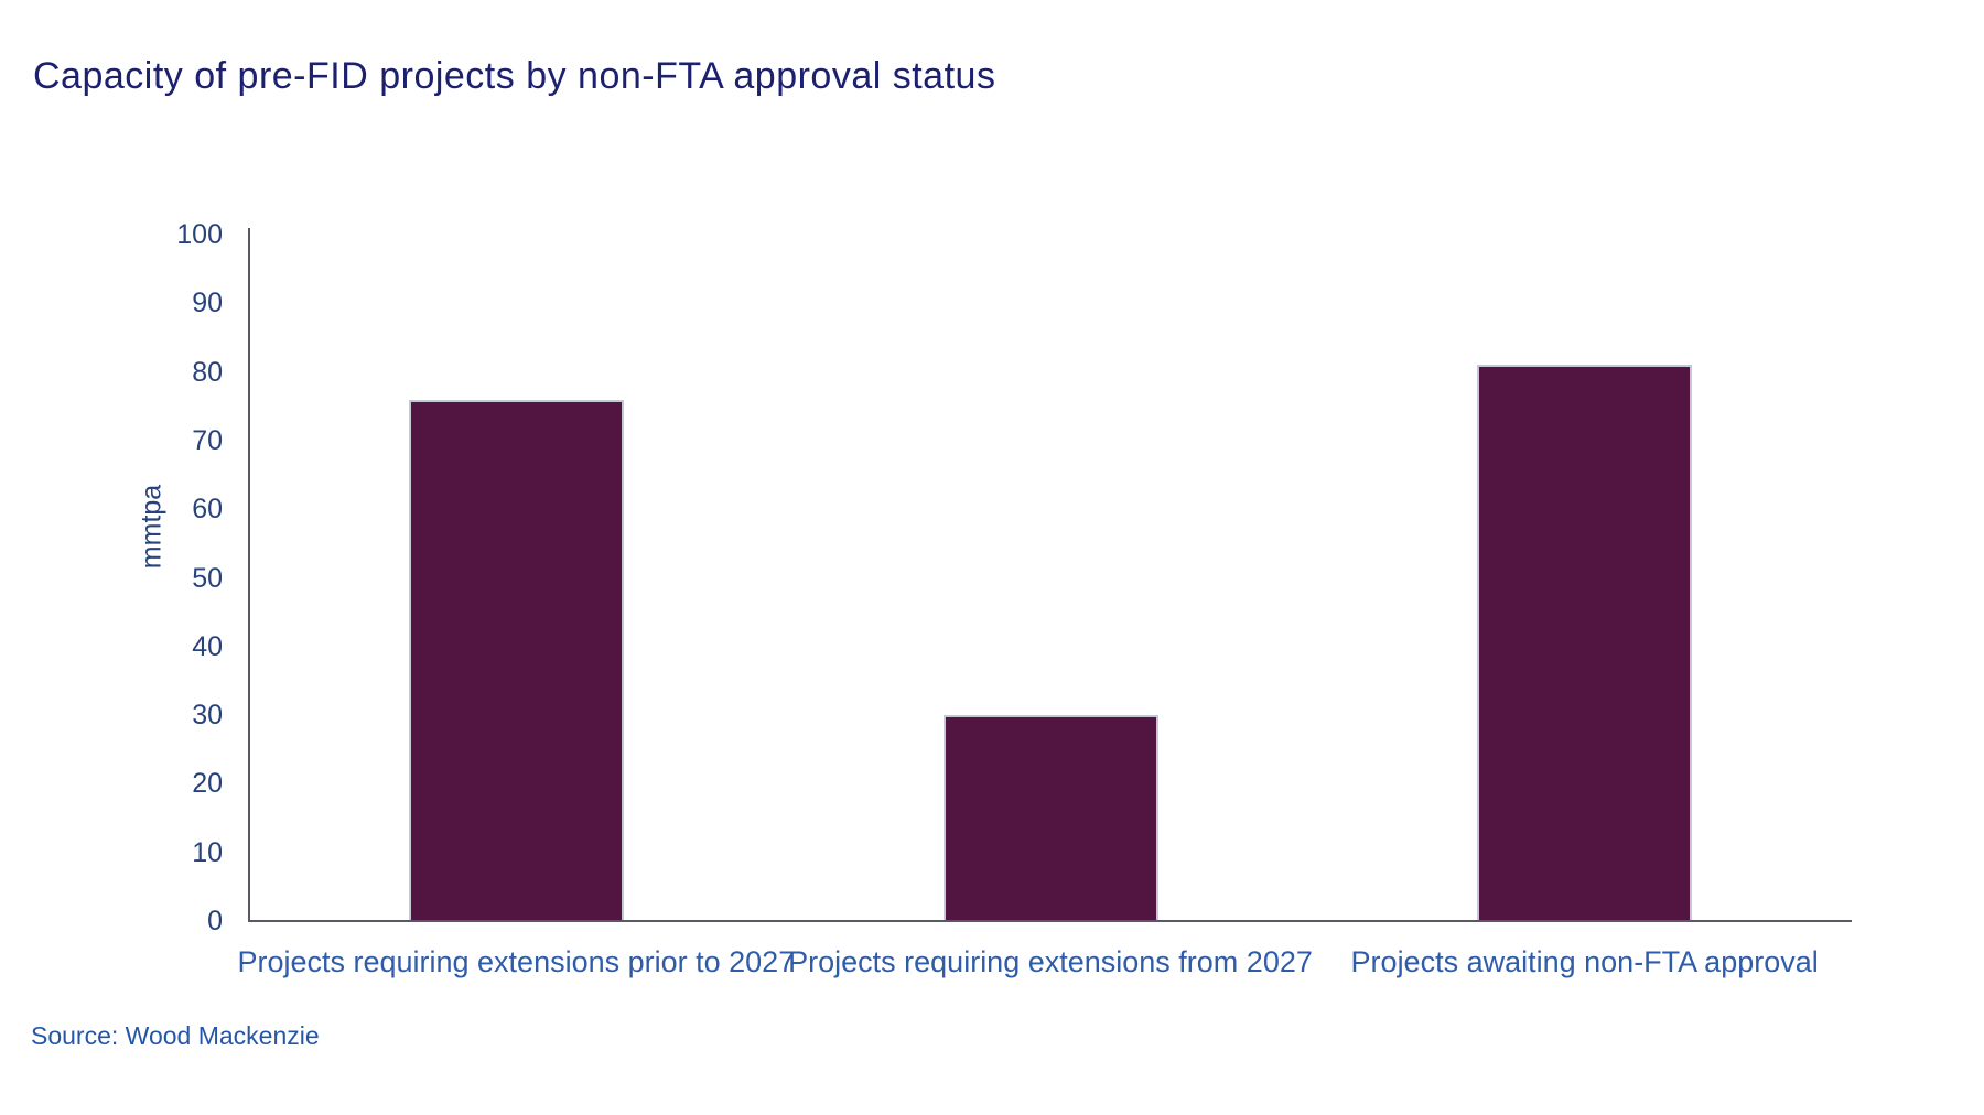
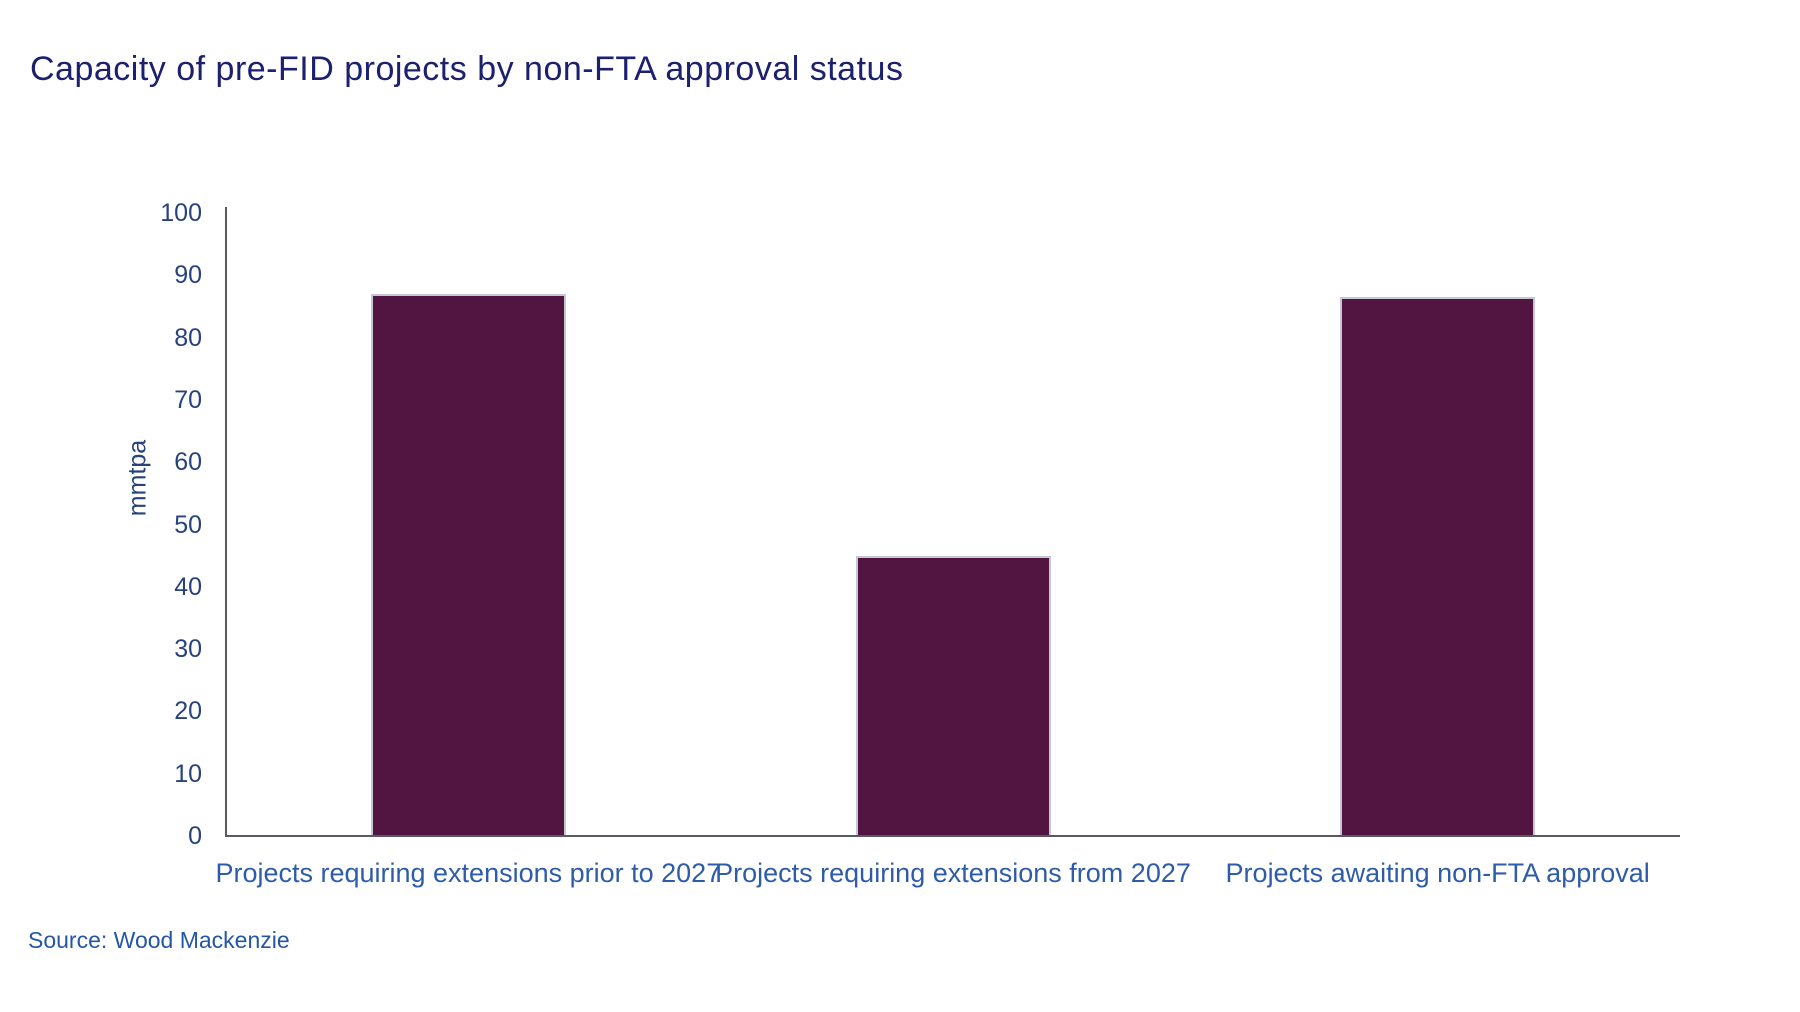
Projects requiring extensions prior to 2027: 76 -> 87
Projects requiring extensions from 2027: 30 -> 45
Projects awaiting non-FTA approval: 81 -> 86
